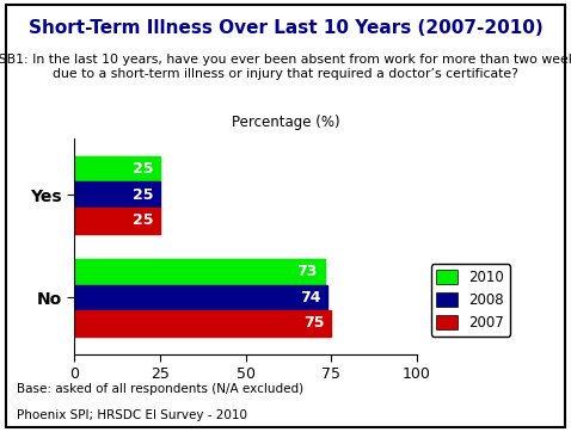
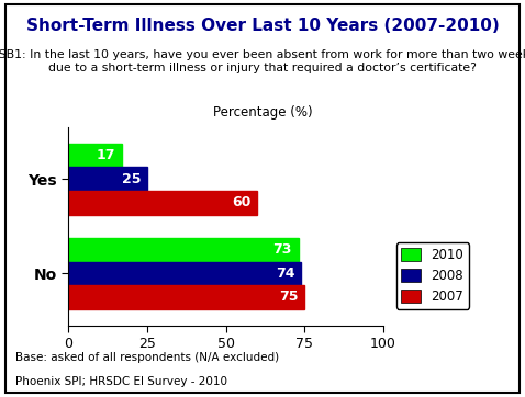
2010/Yes: 25 -> 17
2007/Yes: 25 -> 60
